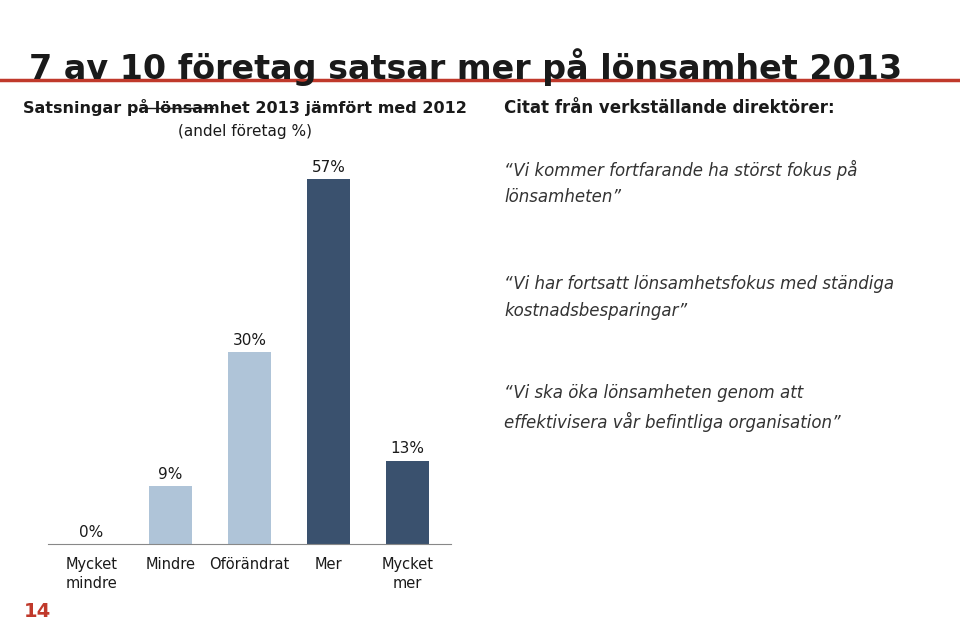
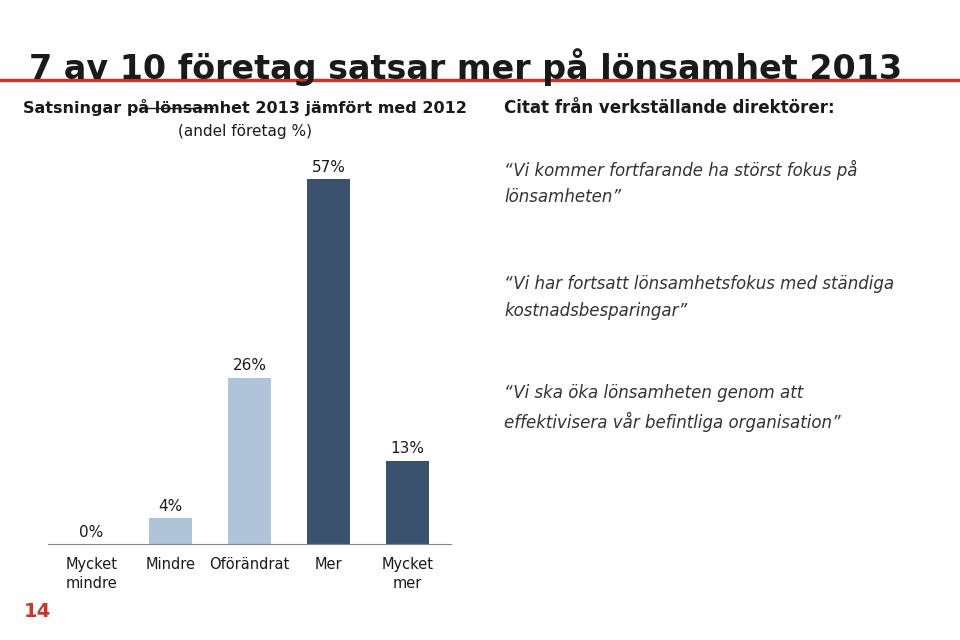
Mindre: 9% -> 4%
Oförändrat: 30% -> 26%
